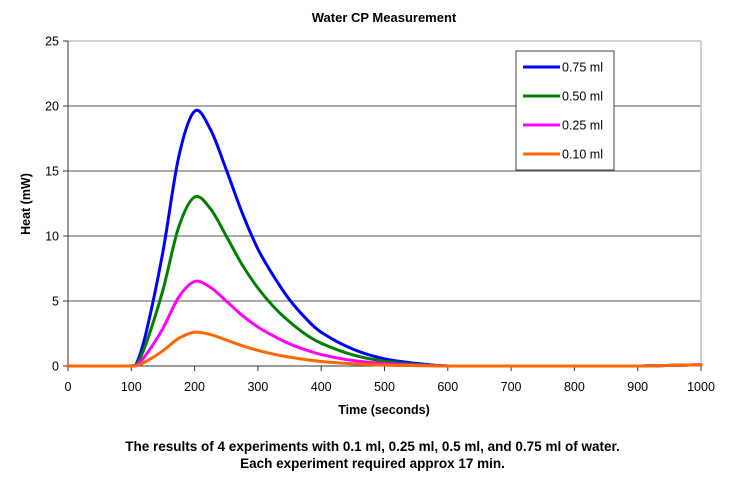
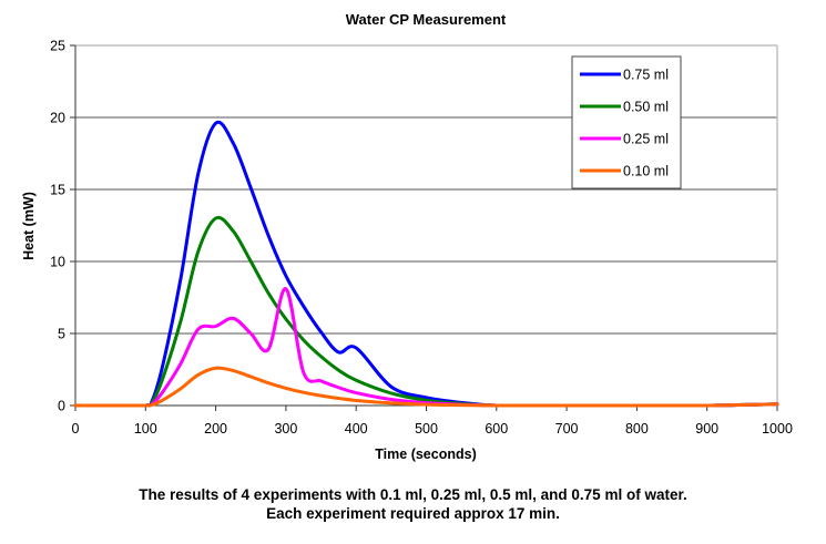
0.25 ml/200: 6.5 -> 5.5
0.25 ml/300: 3.0 -> 8.1
0.75 ml/400: 2.6 -> 4.0
